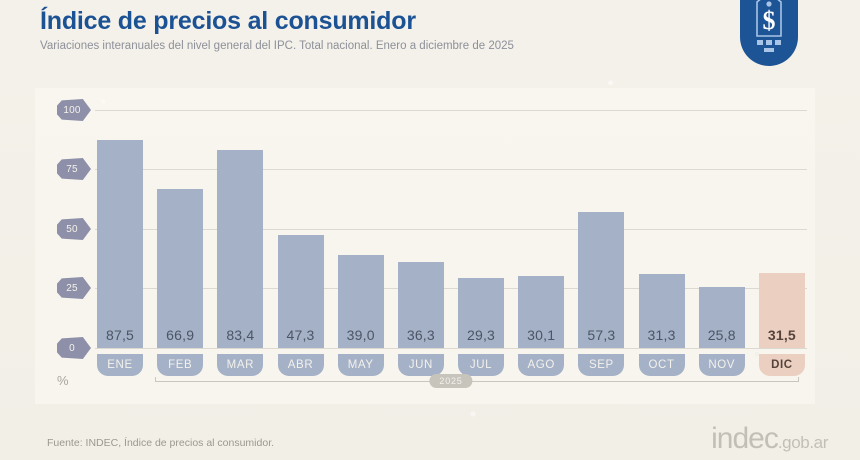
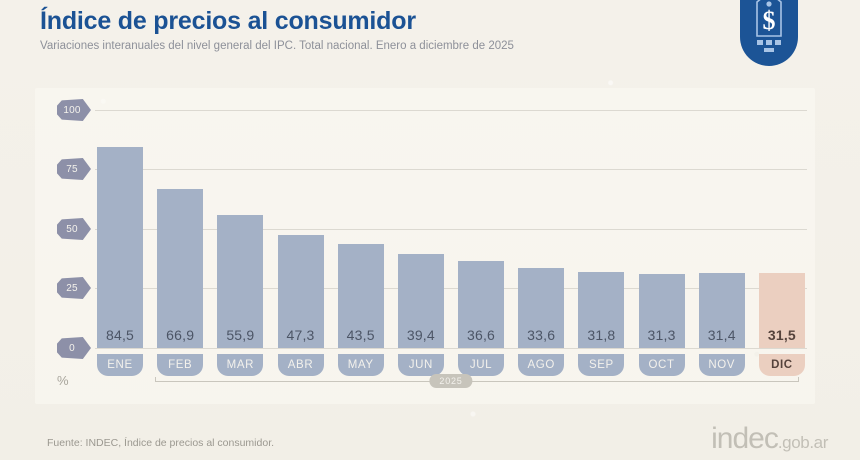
ENE: 87,5 -> 84,5
MAR: 83,4 -> 55,9
MAY: 39,0 -> 43,5
JUN: 36,3 -> 39,4
JUL: 29,3 -> 36,6
AGO: 30,1 -> 33,6
SEP: 57,3 -> 31,8
NOV: 25,8 -> 31,4
